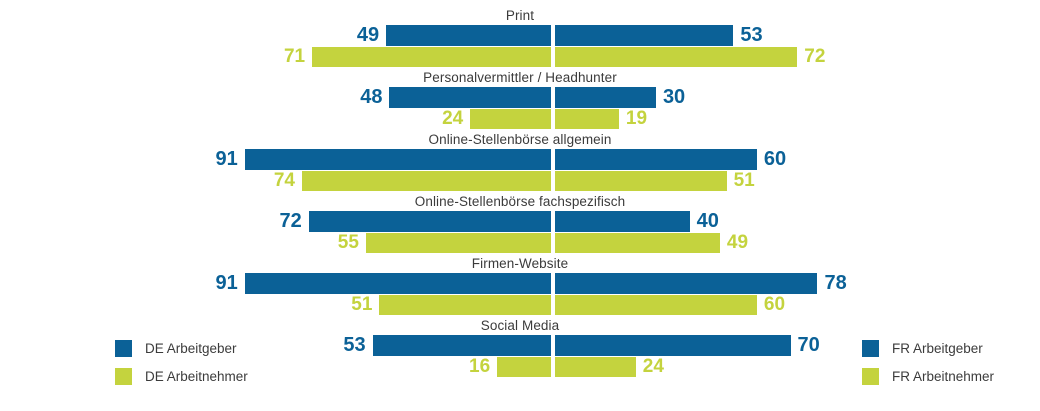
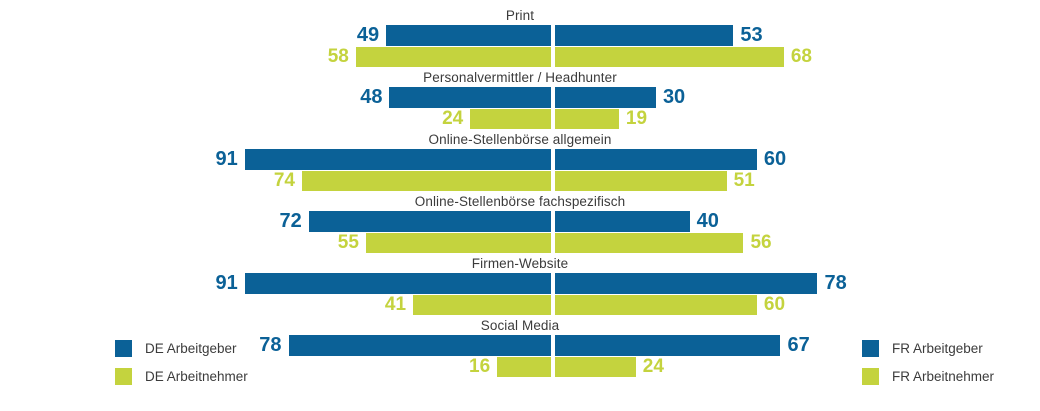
DE Arbeitnehmer/Print: 71 -> 58
FR Arbeitnehmer/Print: 72 -> 68
FR Arbeitnehmer/Online-Stellenbörse fachspezifisch: 49 -> 56
DE Arbeitnehmer/Firmen-Website: 51 -> 41
DE Arbeitgeber/Social Media: 53 -> 78
FR Arbeitgeber/Social Media: 70 -> 67
